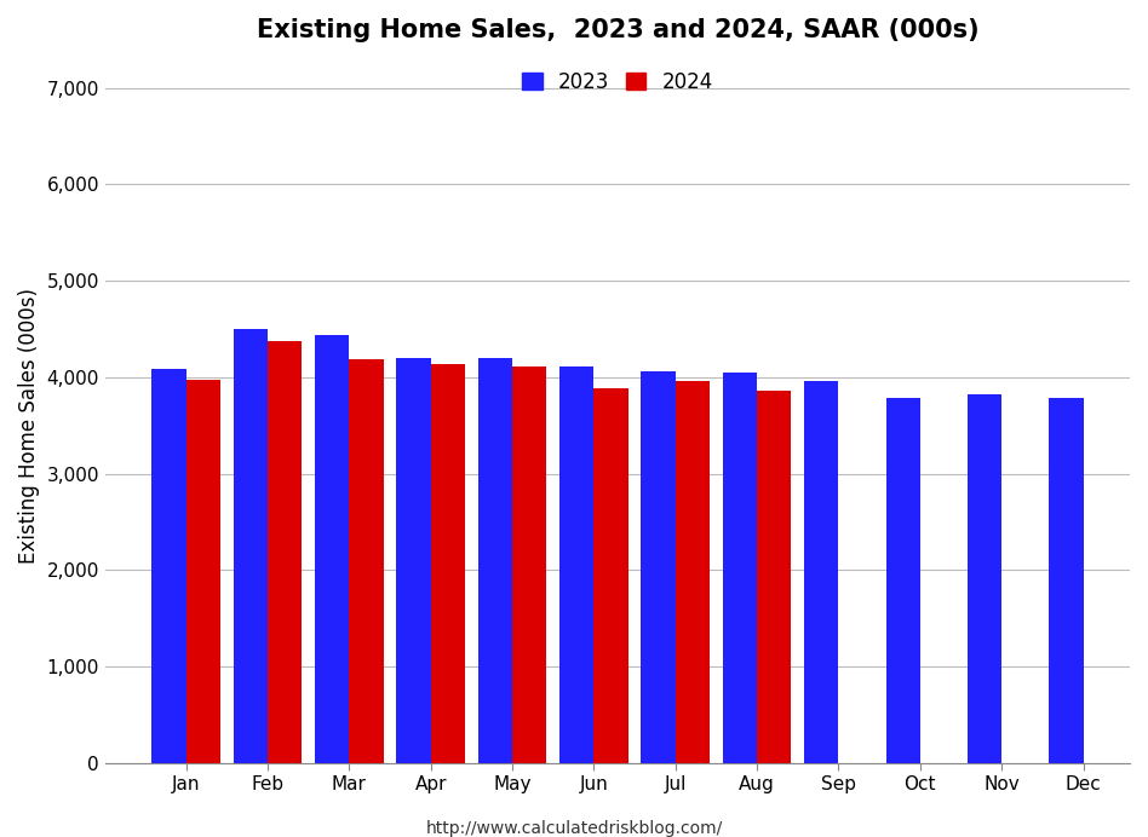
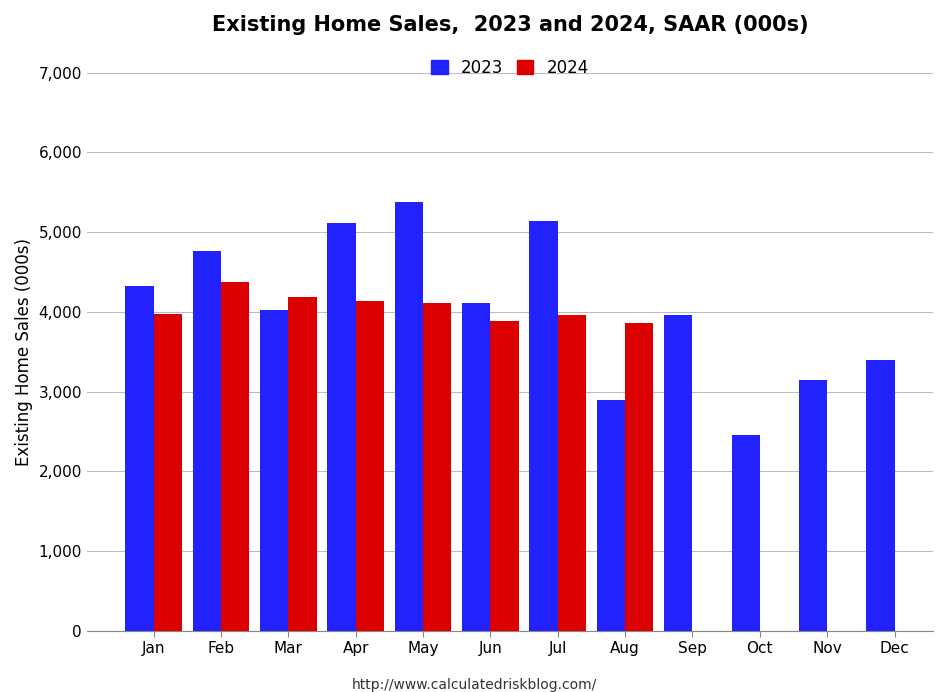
2023/Jan: 4,080 -> 4,320
2023/Feb: 4,500 -> 4,760
2023/Mar: 4,440 -> 4,020
2023/Apr: 4,200 -> 5,120
2023/May: 4,200 -> 5,380
2023/Jul: 4,060 -> 5,140
2023/Aug: 4,050 -> 2,900
2023/Oct: 3,790 -> 2,460
2023/Nov: 3,820 -> 3,140
2023/Dec: 3,780 -> 3,400
